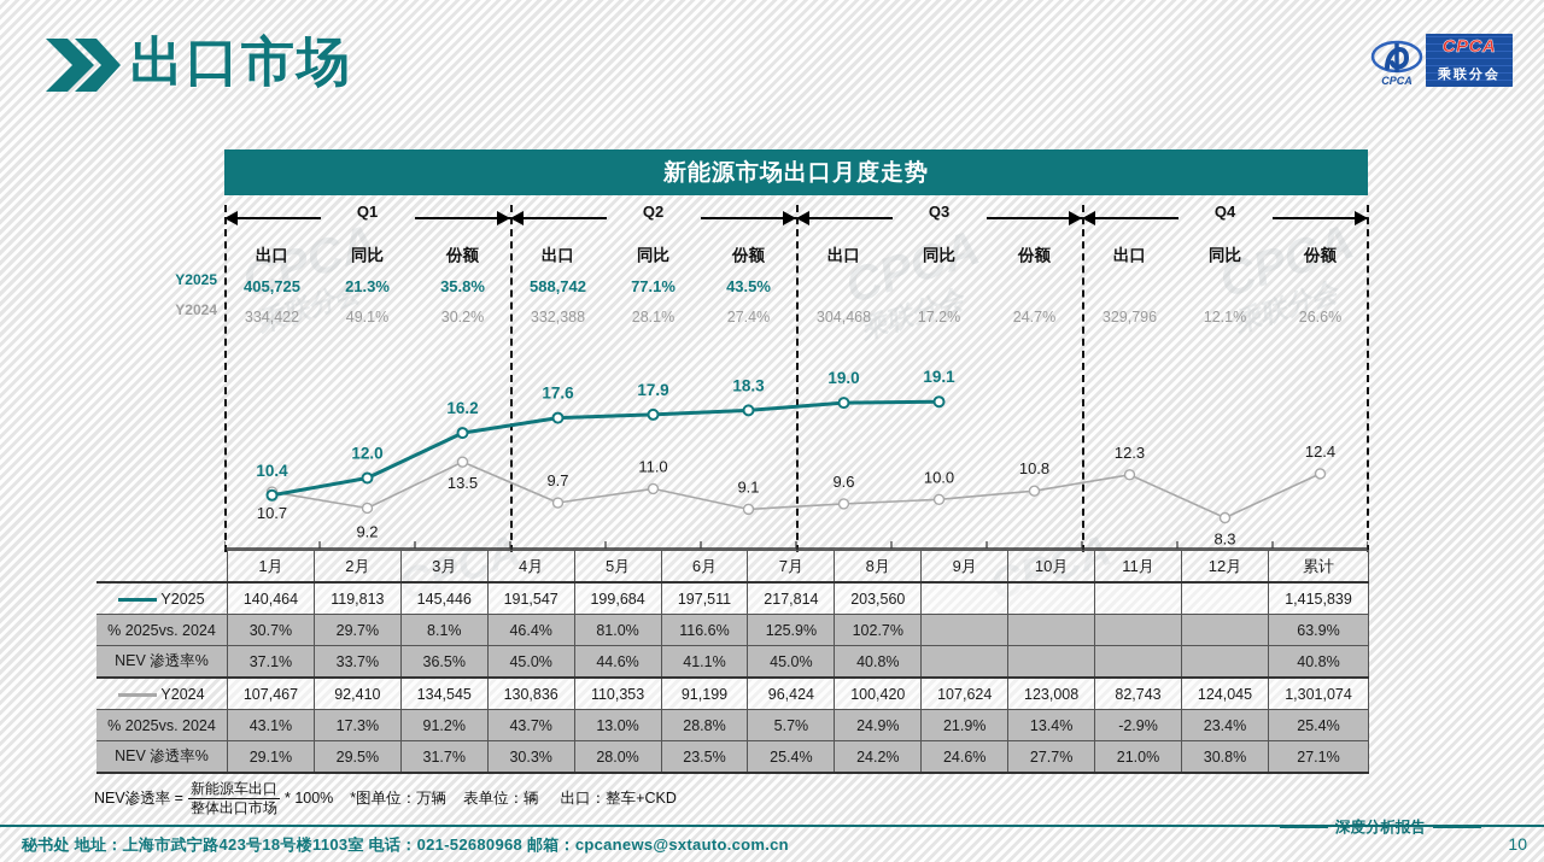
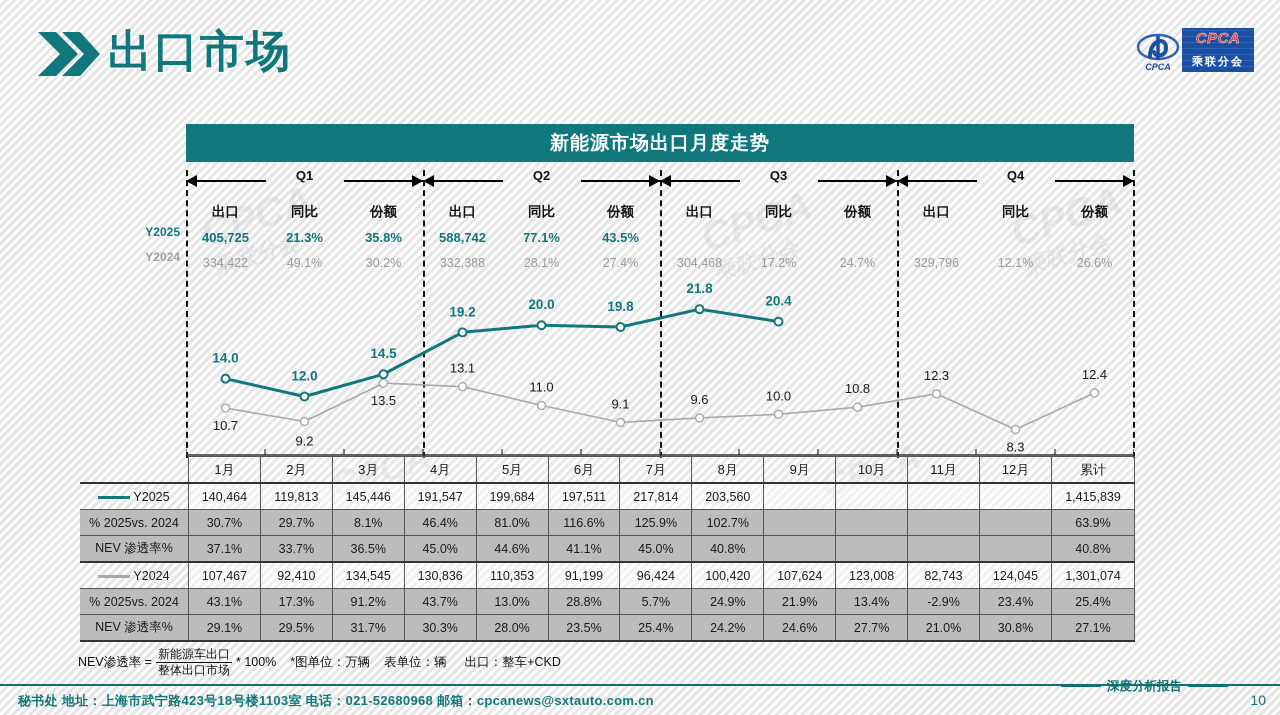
Y2025/1月: 10.4 -> 14.0
Y2025/3月: 16.2 -> 14.5
Y2025/4月: 17.6 -> 19.2
Y2024/4月: 9.7 -> 13.1
Y2025/5月: 17.9 -> 20.0
Y2025/6月: 18.3 -> 19.8
Y2025/7月: 19.0 -> 21.8
Y2025/8月: 19.1 -> 20.4
